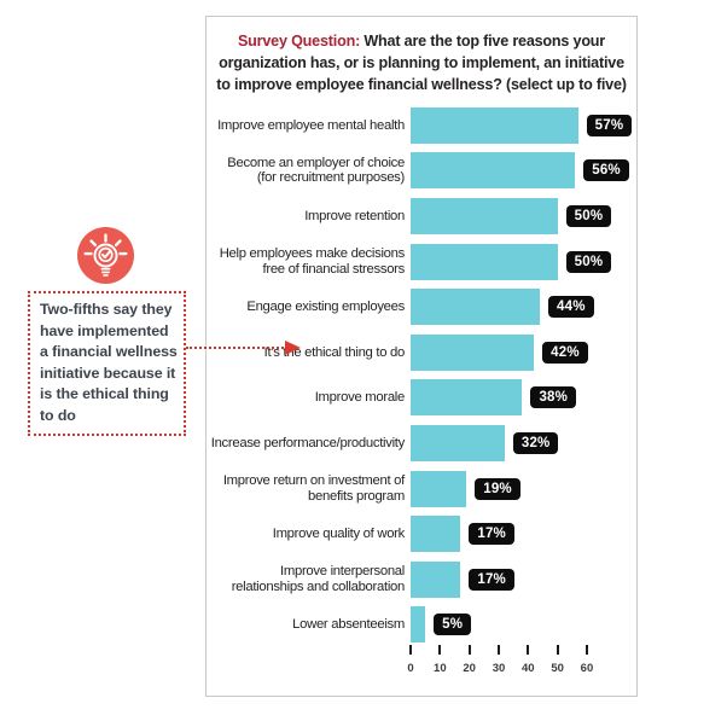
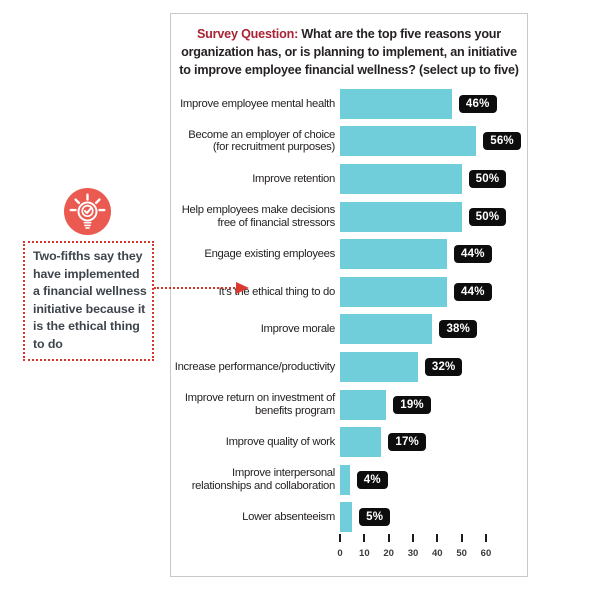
Improve employee mental health: 57% -> 46%
It’s the ethical thing to do: 42% -> 44%
Improve interpersonal relationships and collaboration: 17% -> 4%
